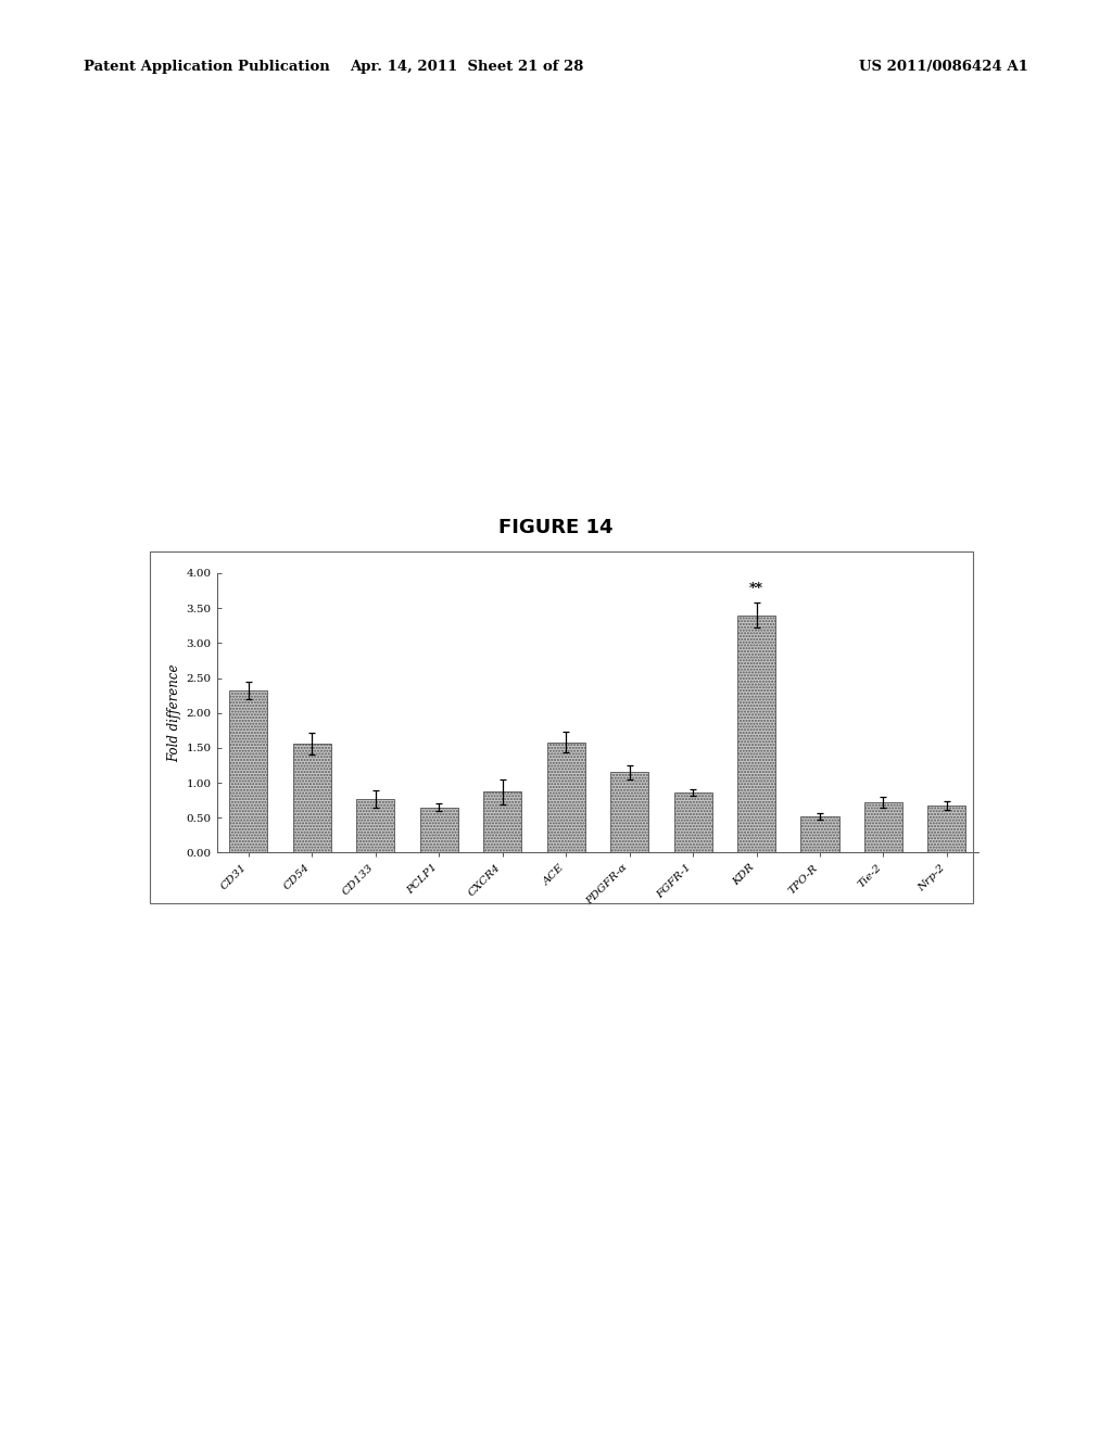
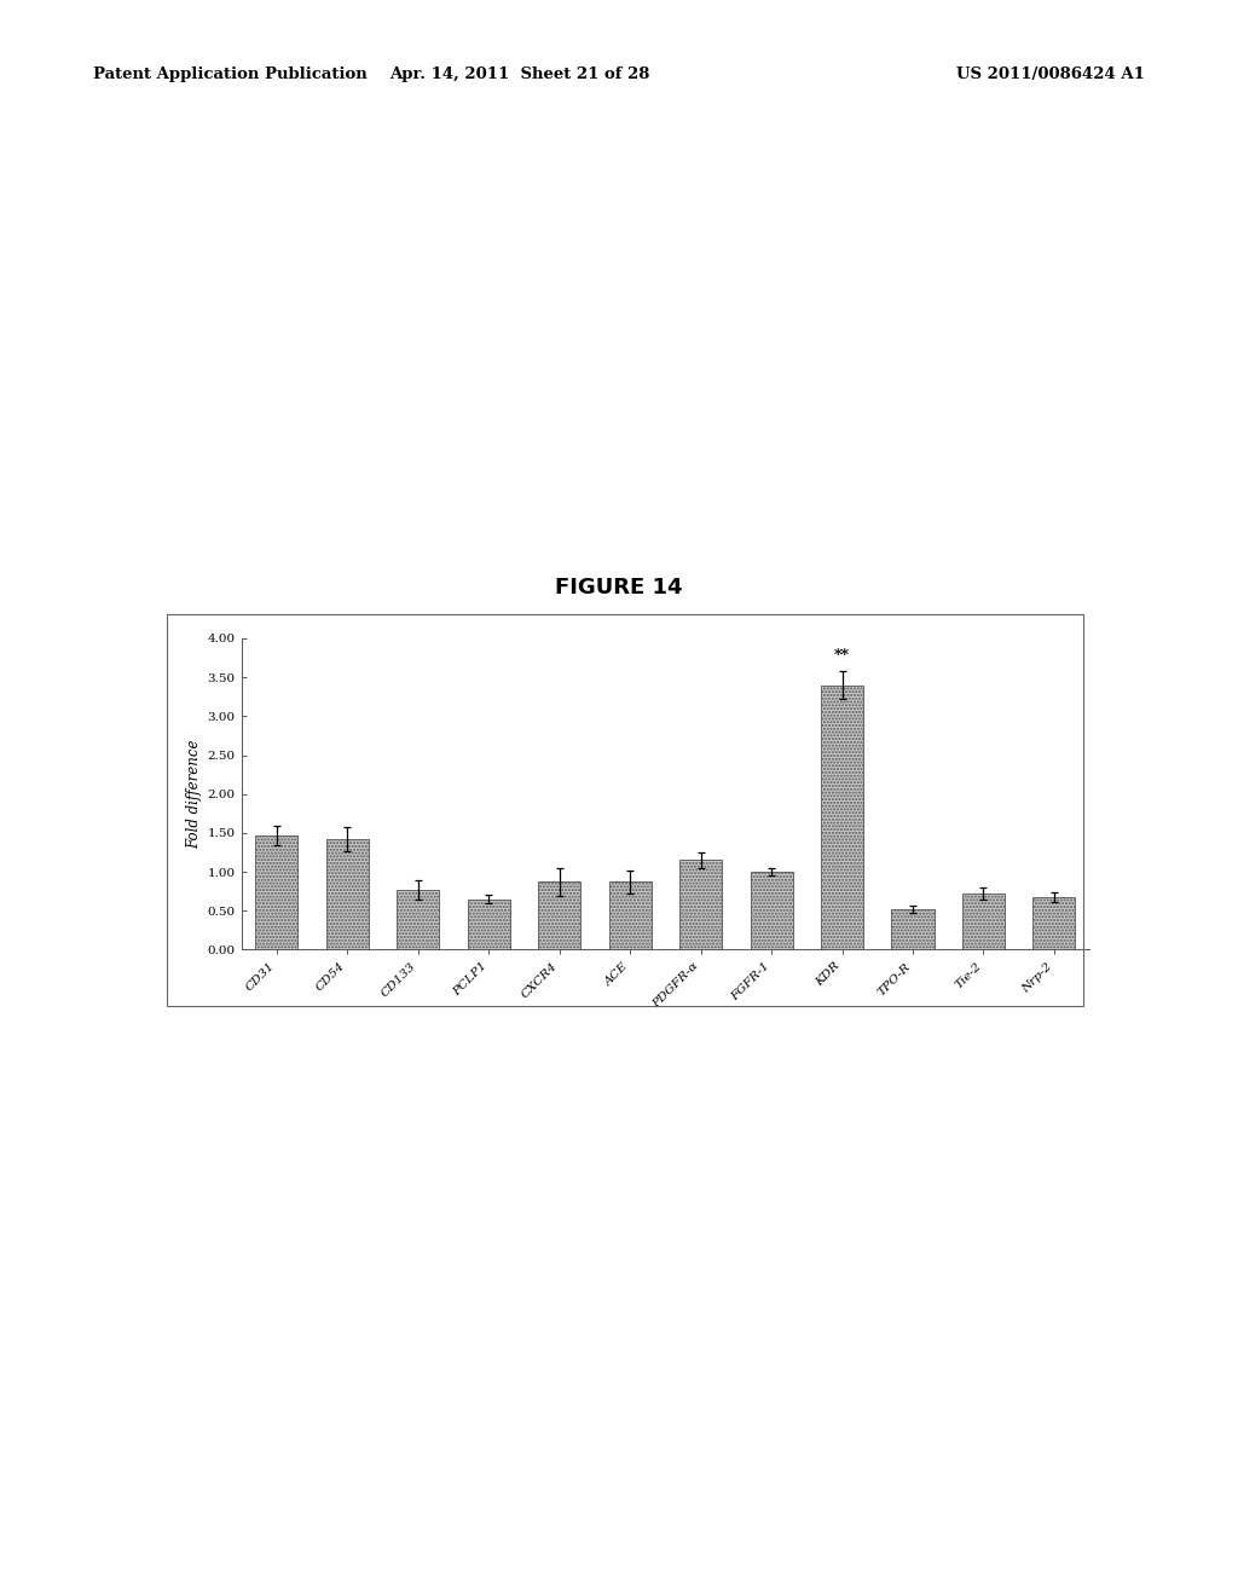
CD31: 2.32 -> 1.47
CD54: 1.56 -> 1.42
ACE: 1.58 -> 0.87
FGFR-1: 0.86 -> 1.00
